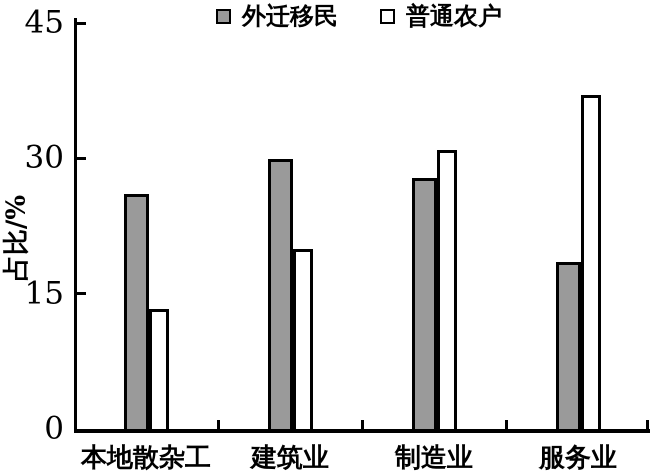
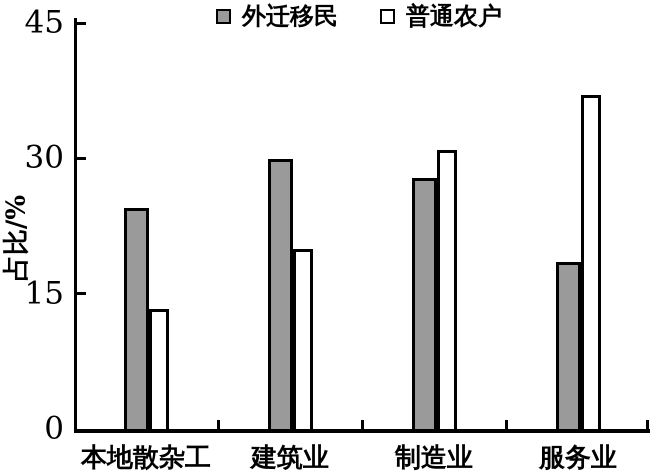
外迁移民/本地散杂工: 26 -> 24
